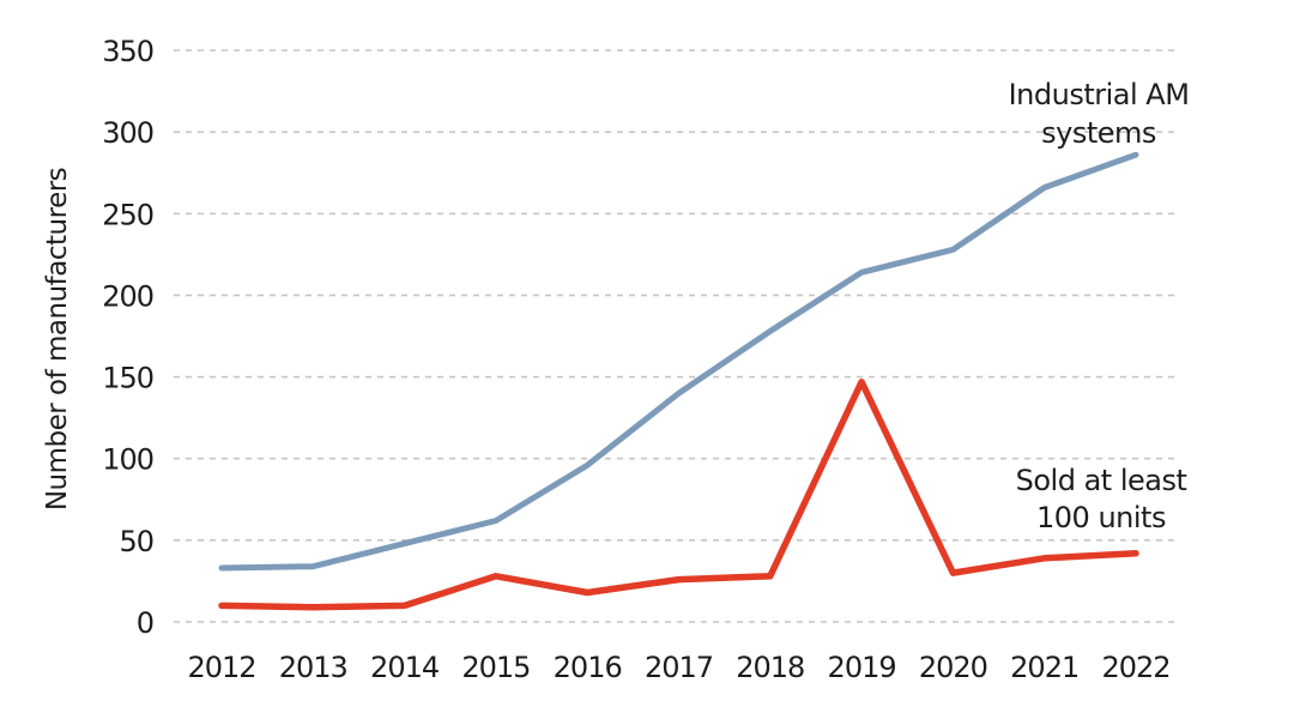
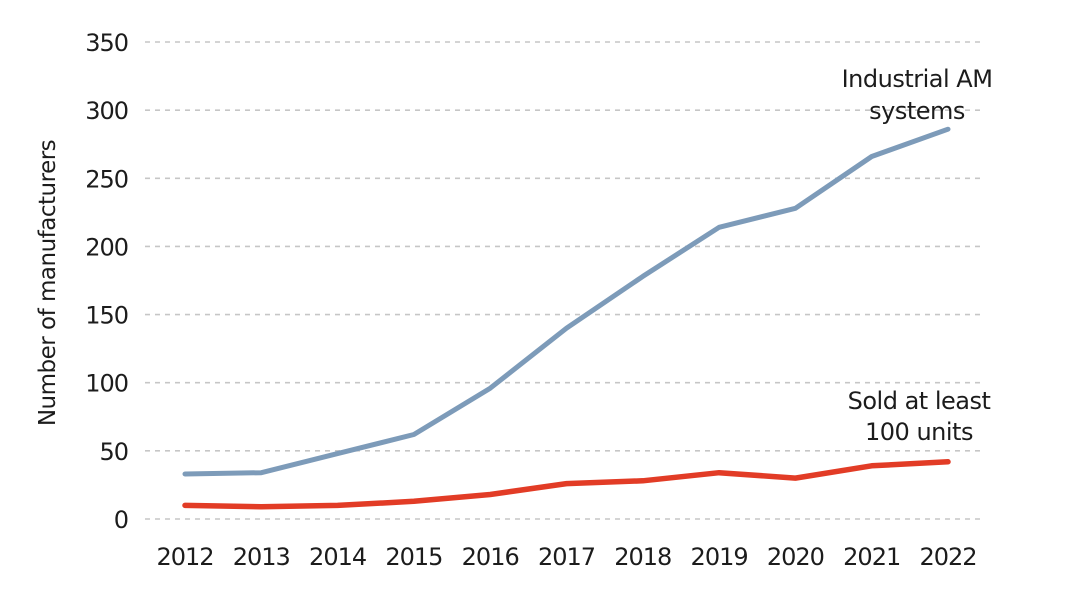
Sold at least 100 units/2015: 28 -> 13
Sold at least 100 units/2019: 147 -> 34
